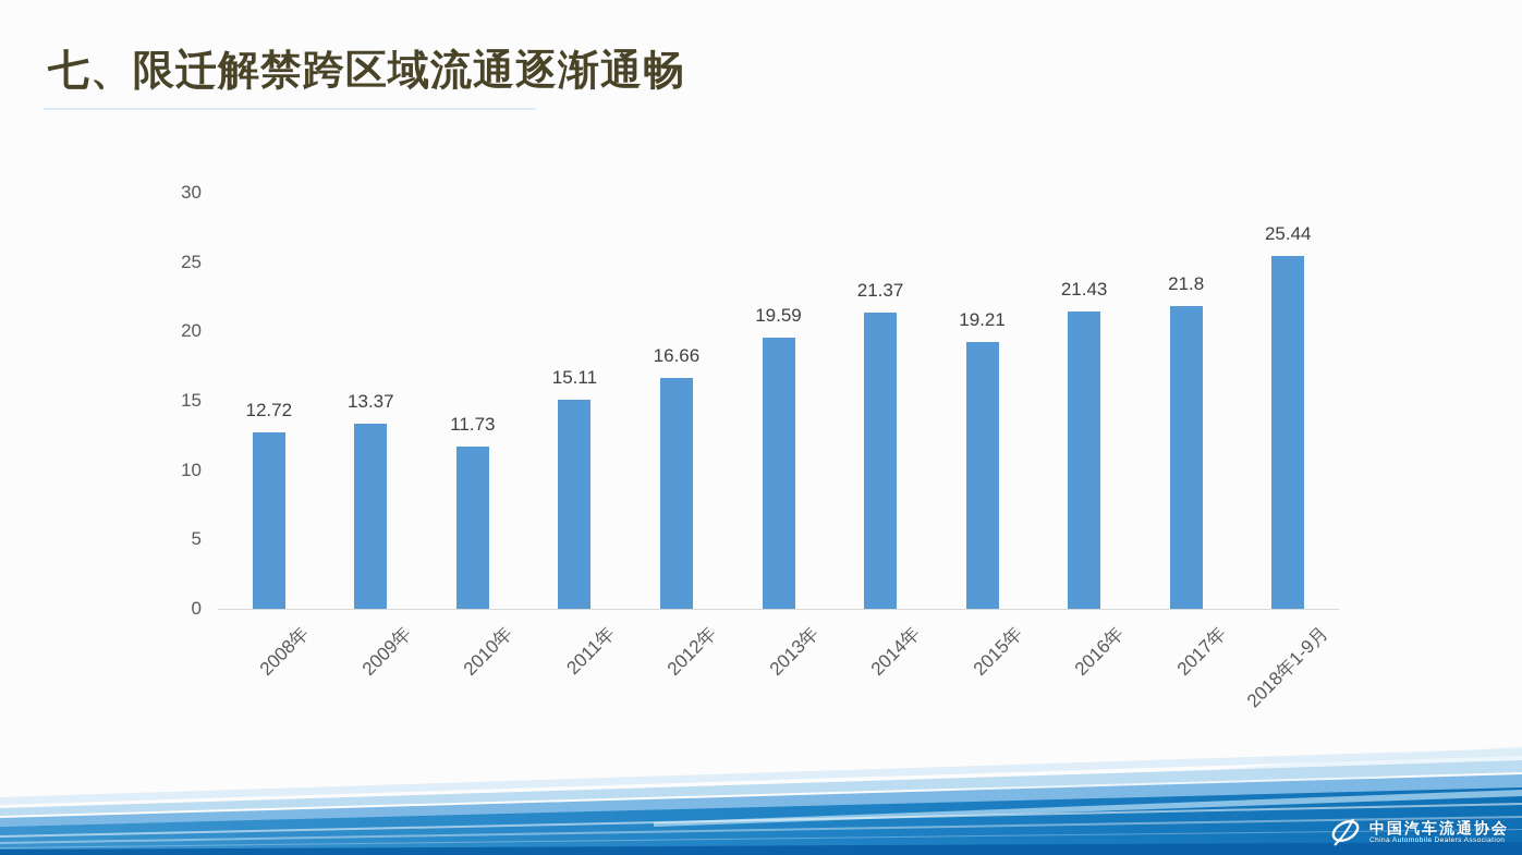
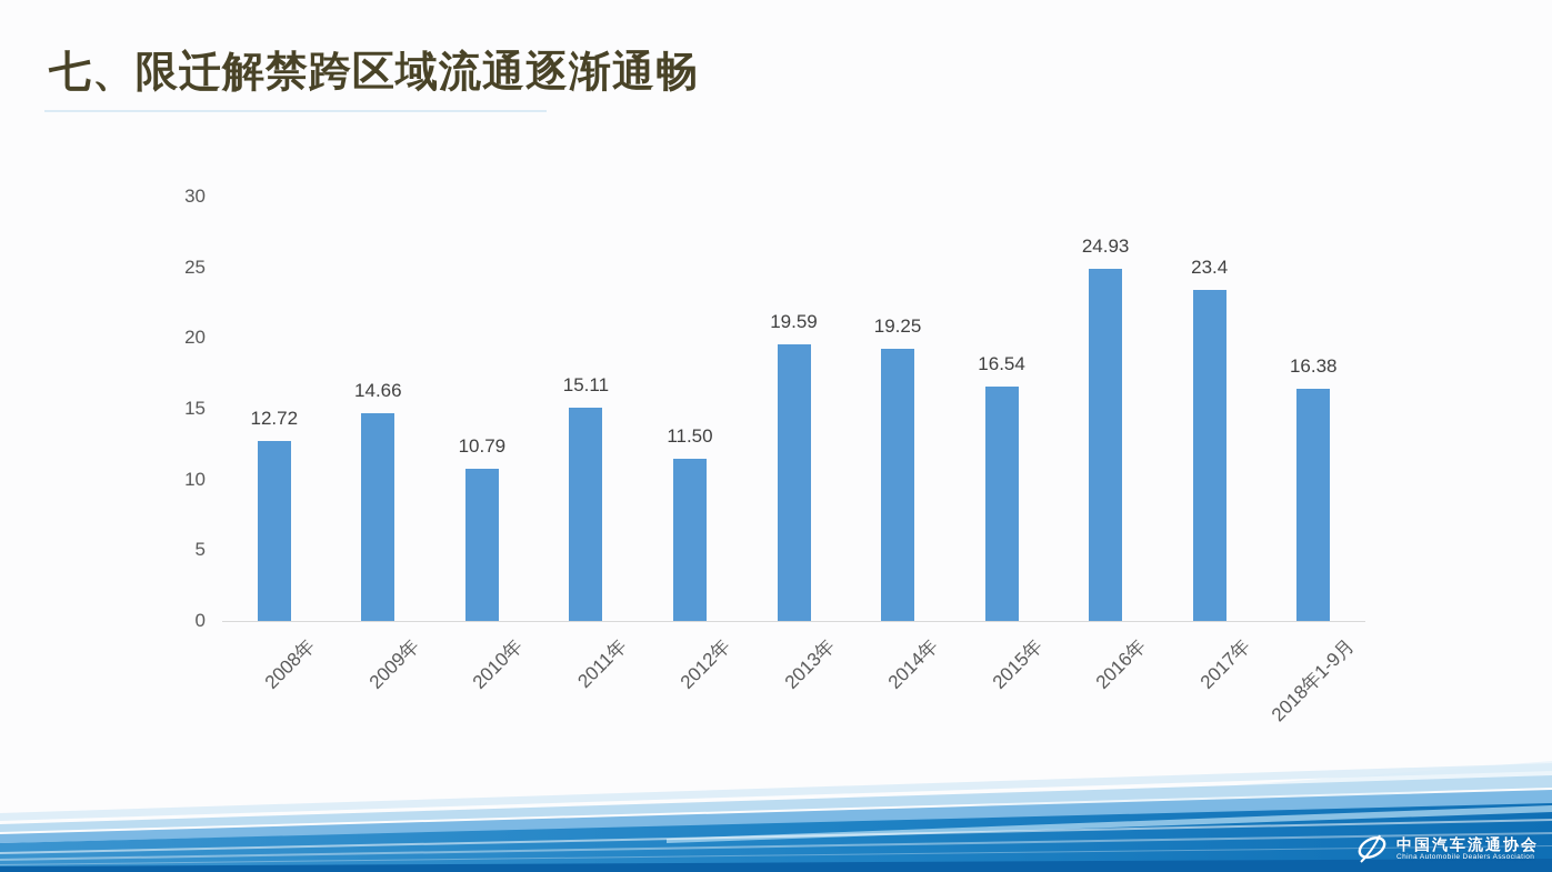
2009年: 13.37 -> 14.66
2010年: 11.73 -> 10.79
2012年: 16.66 -> 11.50
2014年: 21.37 -> 19.25
2015年: 19.21 -> 16.54
2016年: 21.43 -> 24.93
2017年: 21.8 -> 23.4
2018年1-9月: 25.44 -> 16.38
